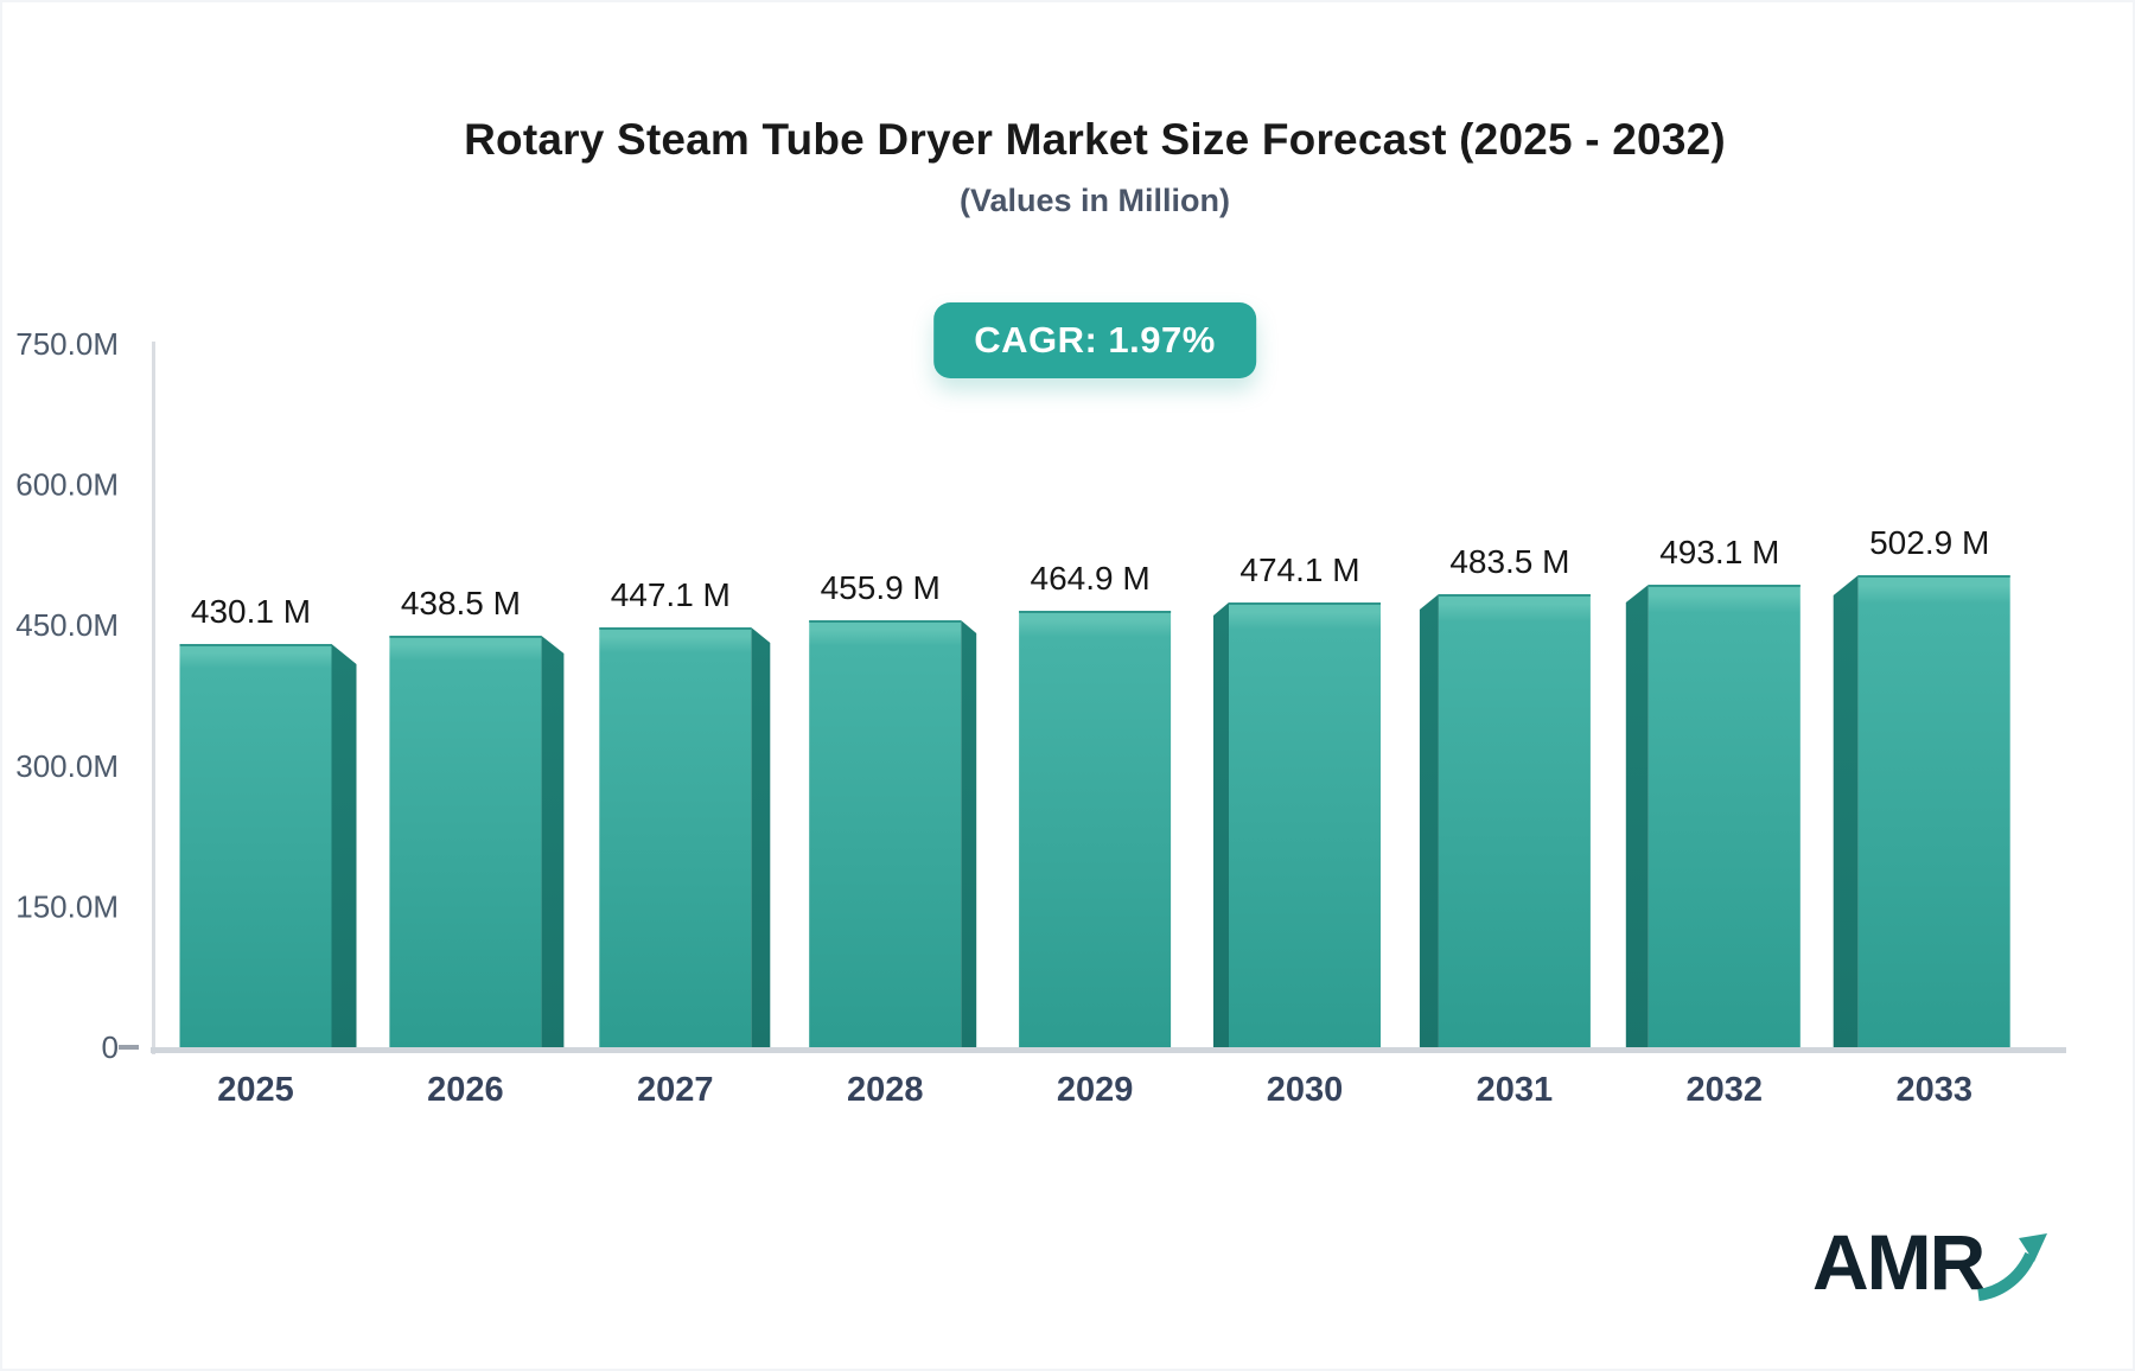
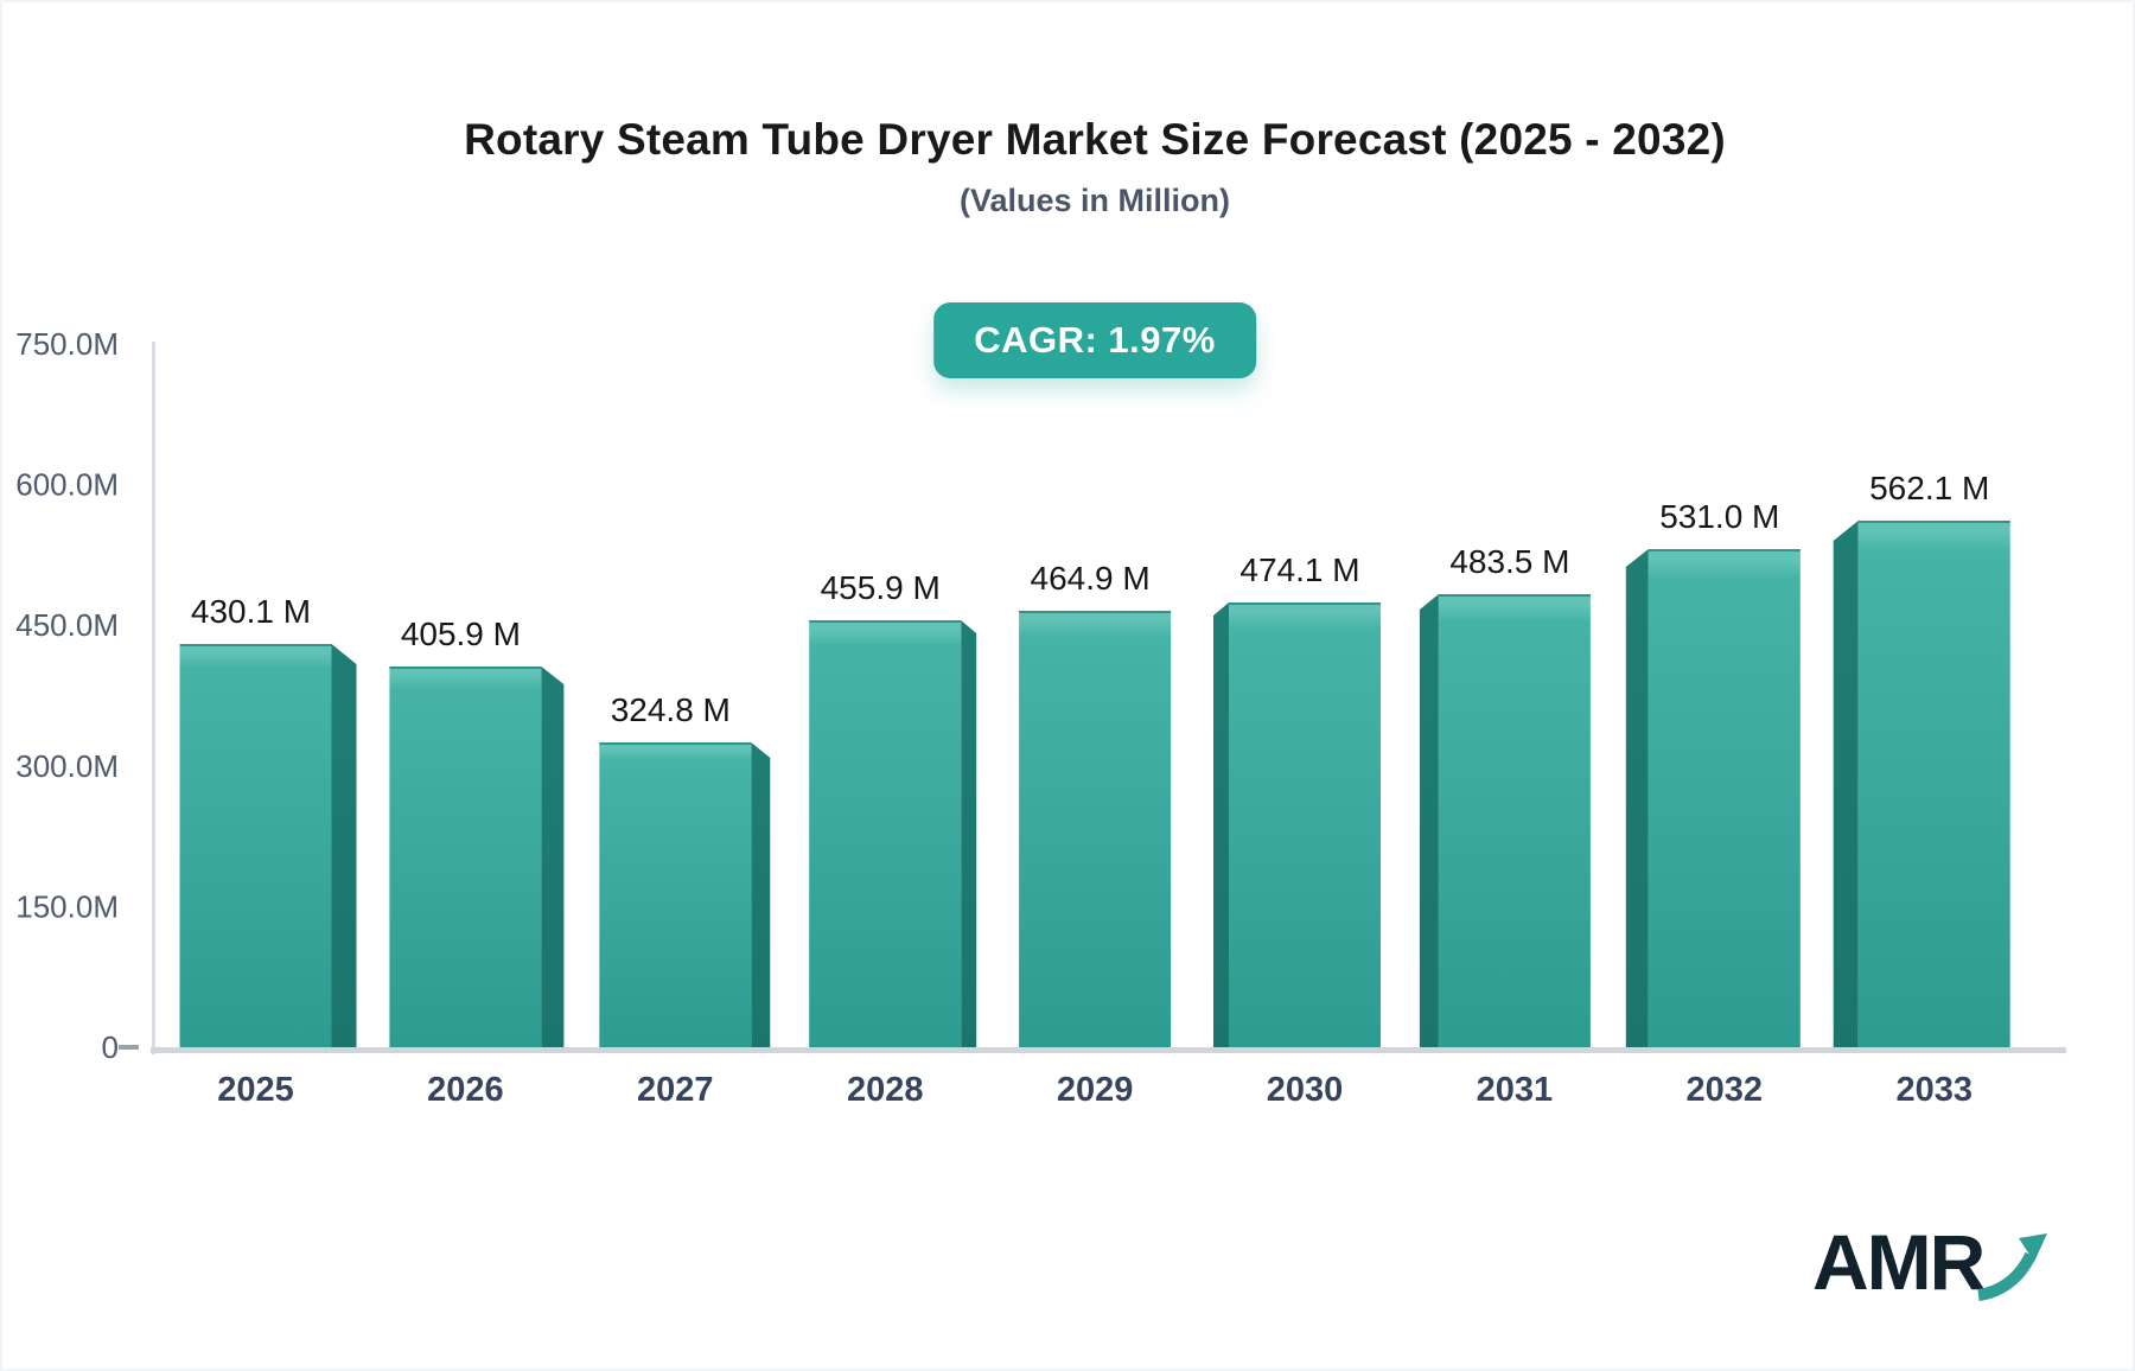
2026: 438.5 -> 405.9
2027: 447.1 -> 324.8
2032: 493.1 -> 531.0
2033: 502.9 -> 562.1
